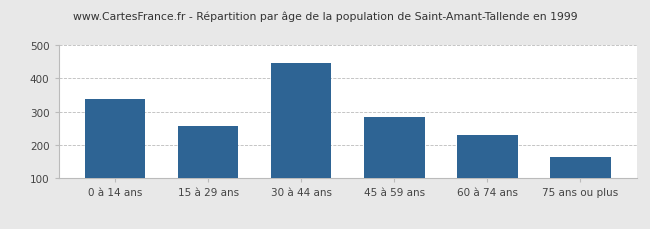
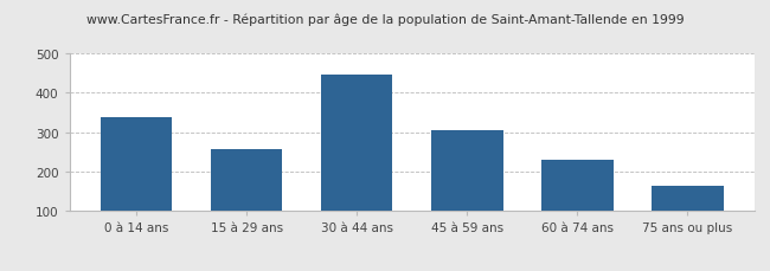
45 à 59 ans: 285 -> 305
